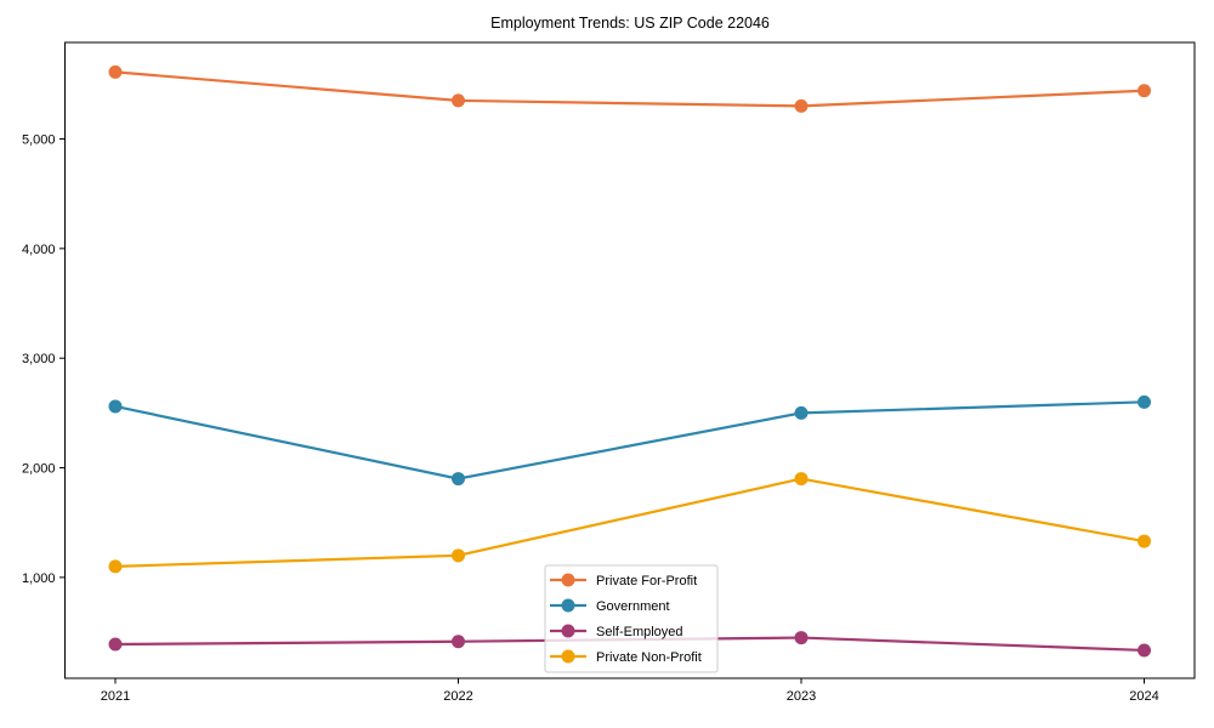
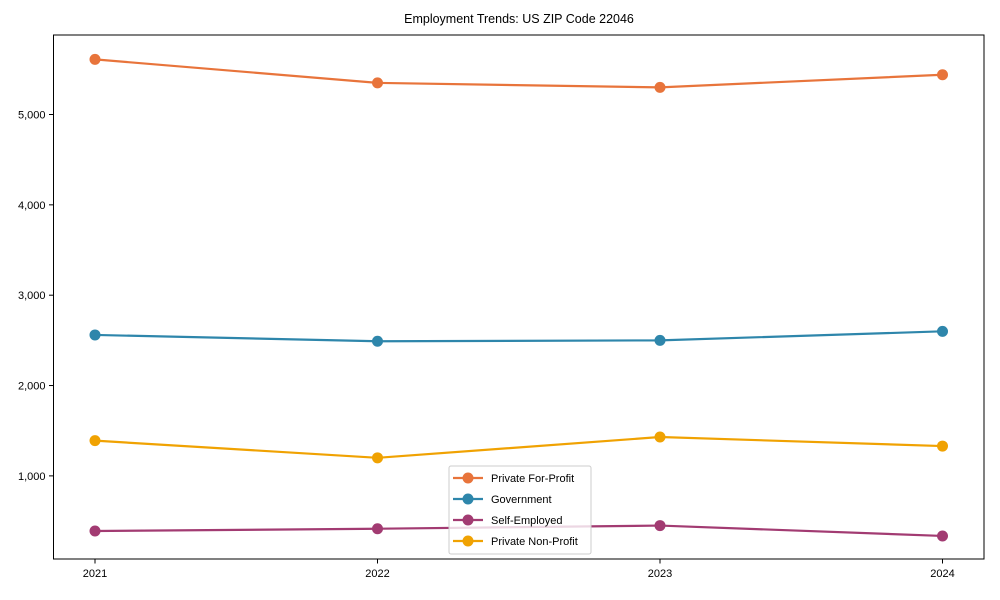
Private Non-Profit/2021: 1100 -> 1400
Government/2022: 1900 -> 2500
Private Non-Profit/2023: 1900 -> 1400
